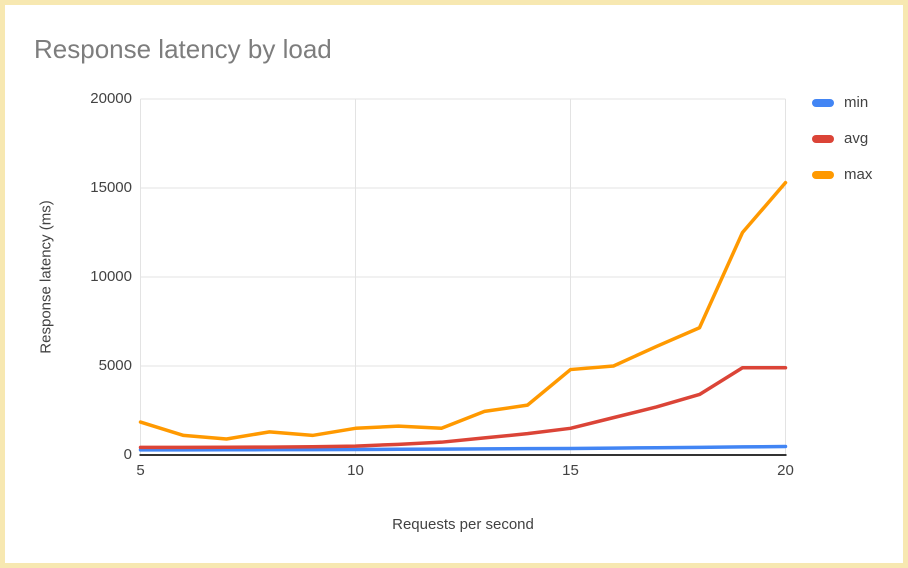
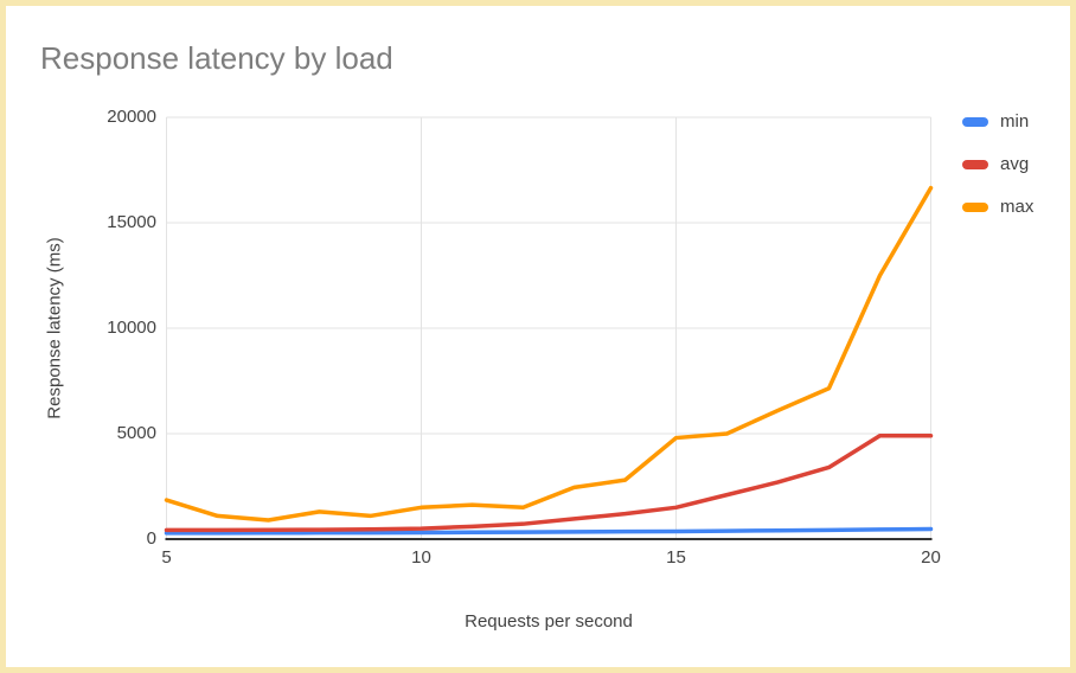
max/20: 15300 -> 16600
